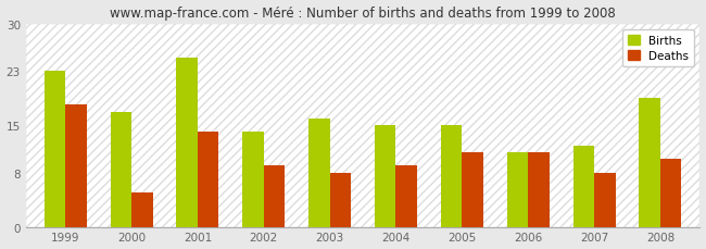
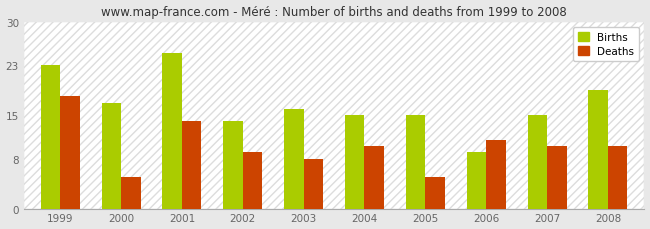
Deaths/2004: 9 -> 10
Deaths/2005: 11 -> 5
Births/2006: 11 -> 9
Births/2007: 12 -> 15
Deaths/2007: 8 -> 10
